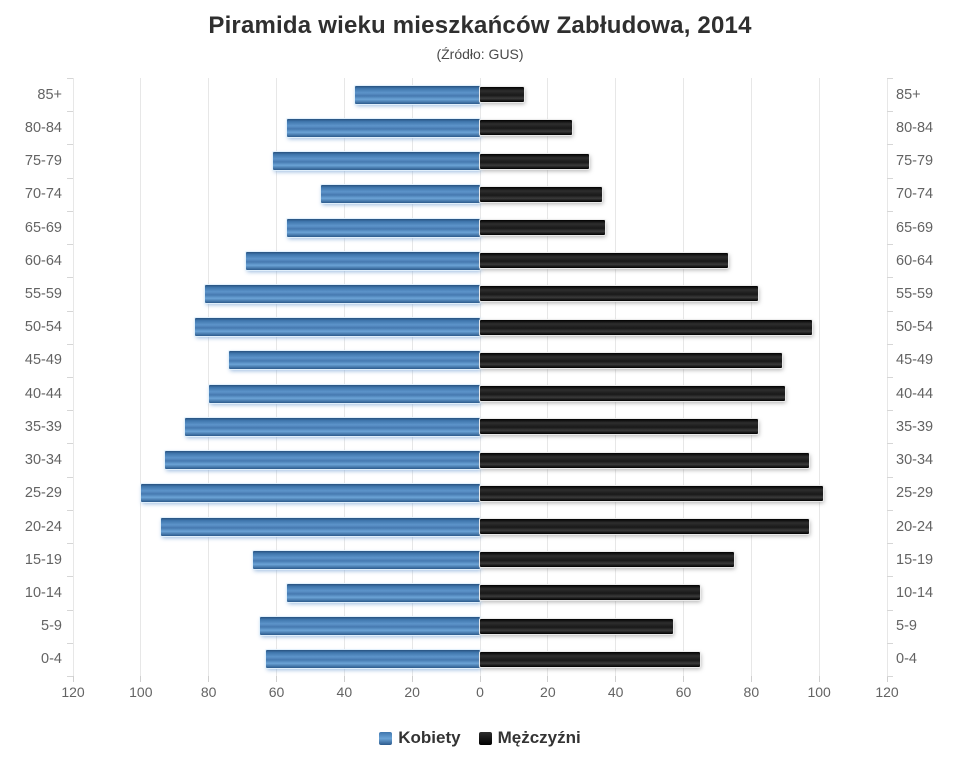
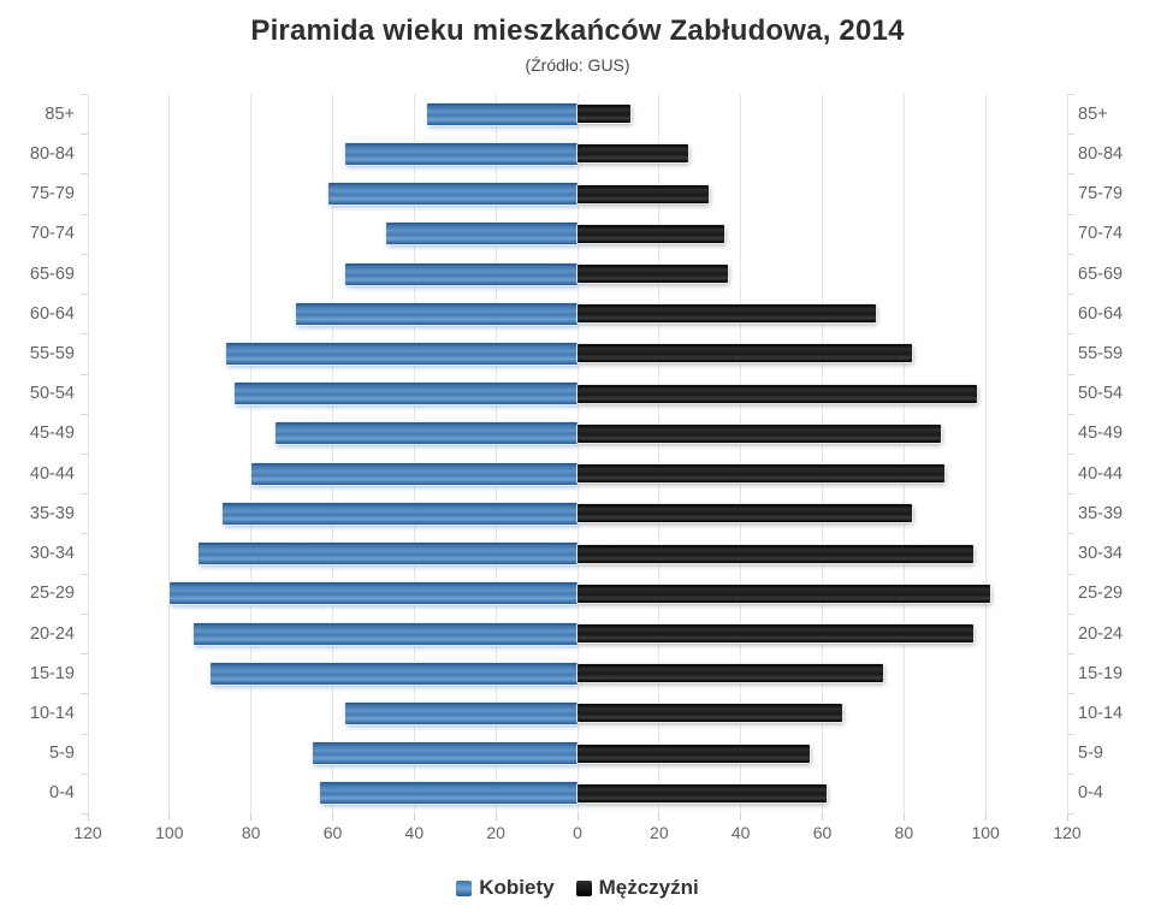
Kobiety/55-59: 81 -> 86
Kobiety/15-19: 67 -> 90
Mężczyźni/0-4: 65 -> 61
